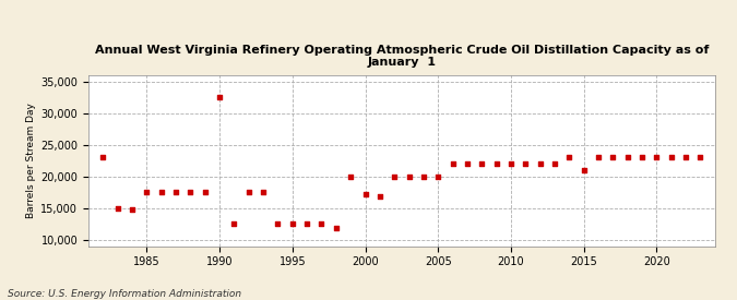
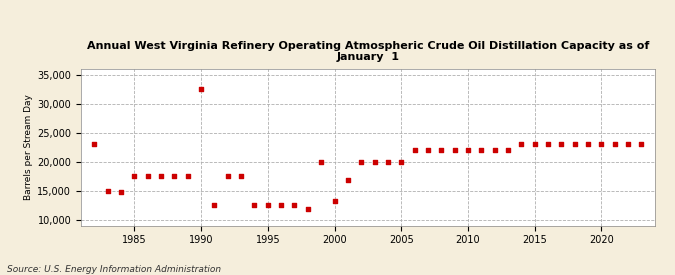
2000: 17,200 -> 13,300
2015: 21,000 -> 23,000
